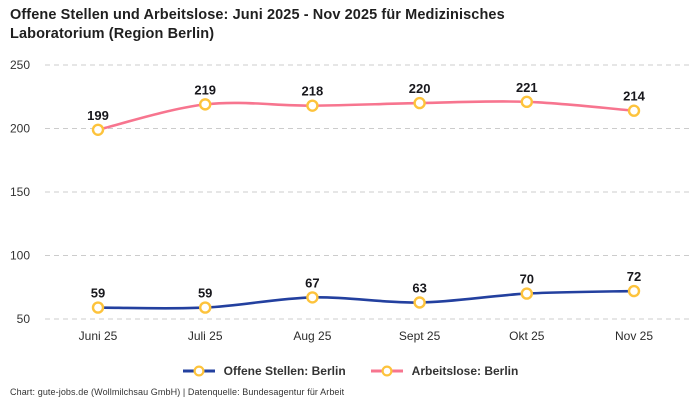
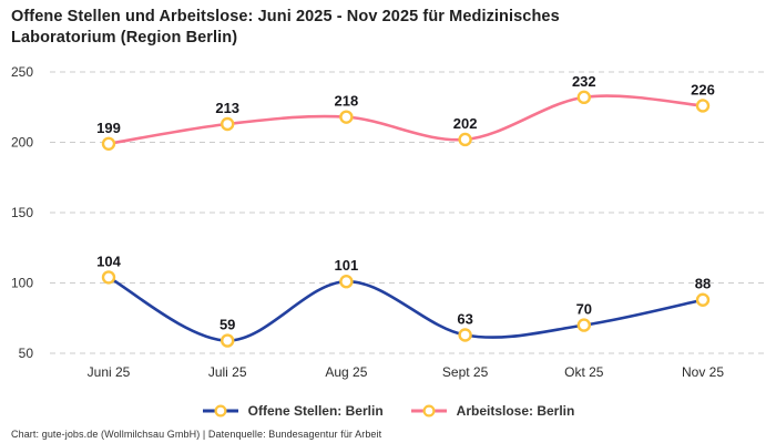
Offene Stellen: Berlin/Juni 25: 59 -> 104
Arbeitslose: Berlin/Juli 25: 219 -> 213
Offene Stellen: Berlin/Aug 25: 67 -> 101
Arbeitslose: Berlin/Sept 25: 220 -> 202
Arbeitslose: Berlin/Okt 25: 221 -> 232
Offene Stellen: Berlin/Nov 25: 72 -> 88
Arbeitslose: Berlin/Nov 25: 214 -> 226
